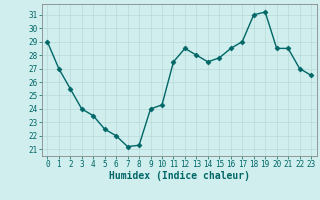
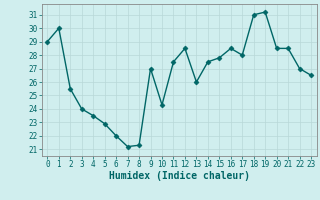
1: 27.0 -> 30.0
5: 22.5 -> 22.9
9: 24.0 -> 27.0
13: 28.0 -> 26.0
17: 29.0 -> 28.0
